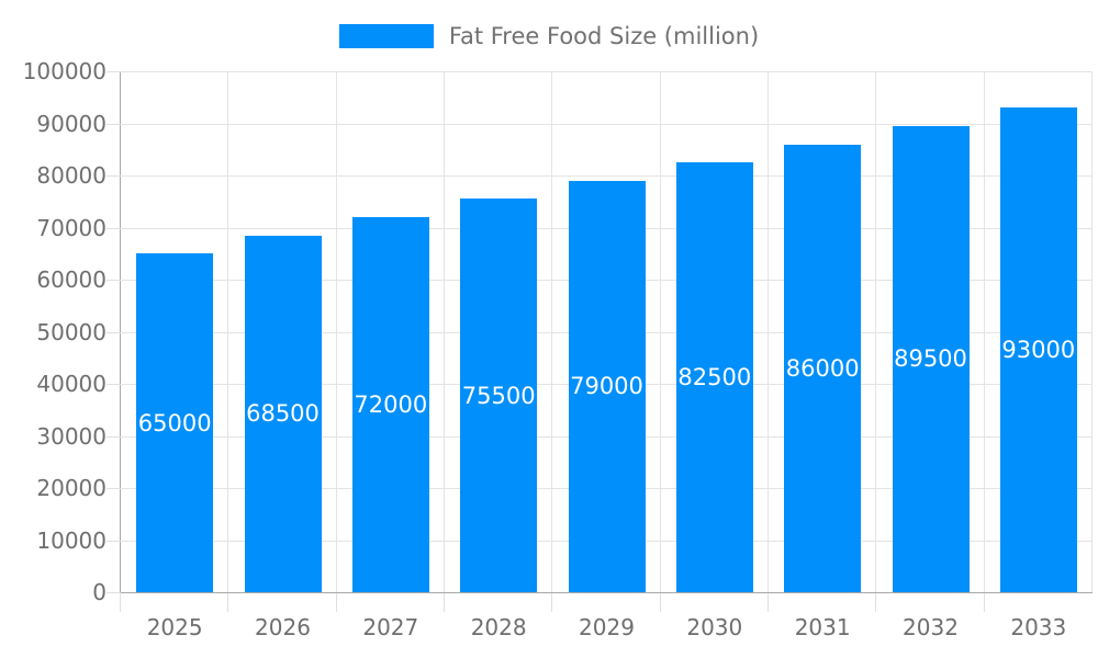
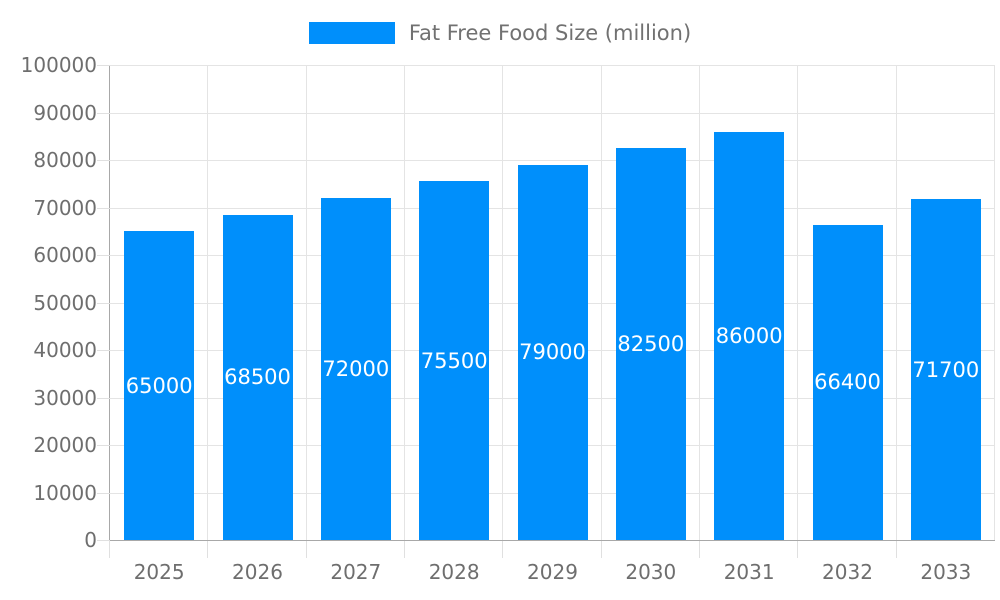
2032: 89500 -> 66400
2033: 93000 -> 71700
